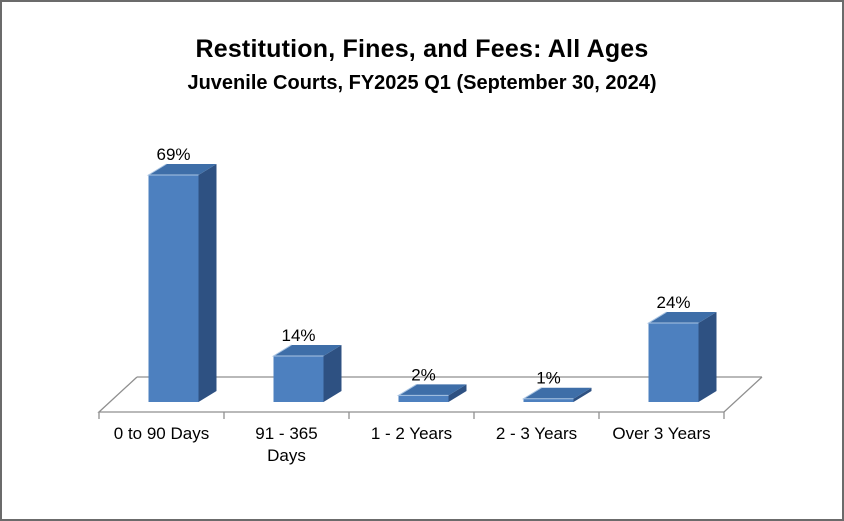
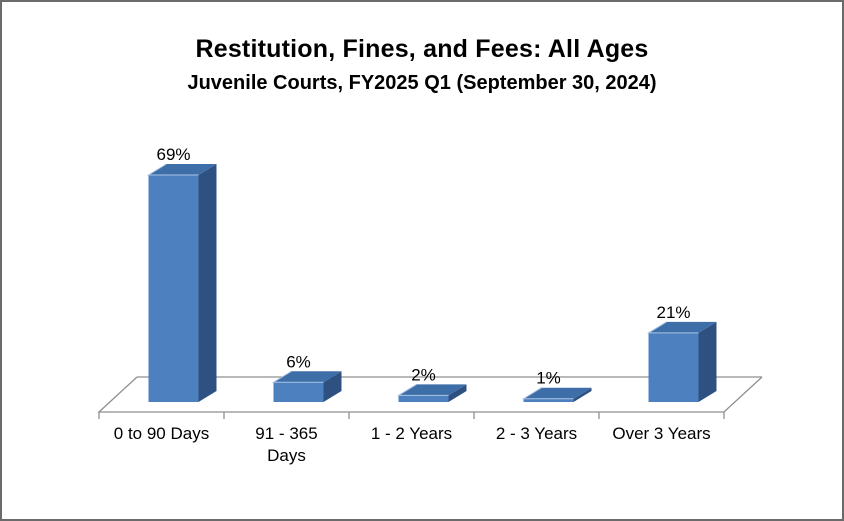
91 - 365 Days: 14% -> 6%
Over 3 Years: 24% -> 21%
